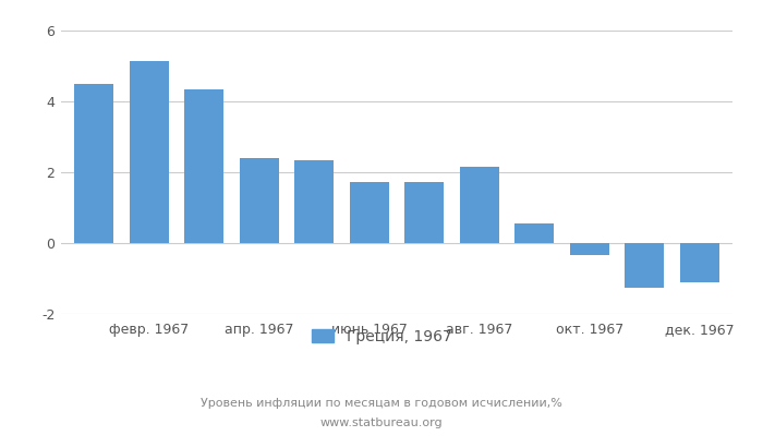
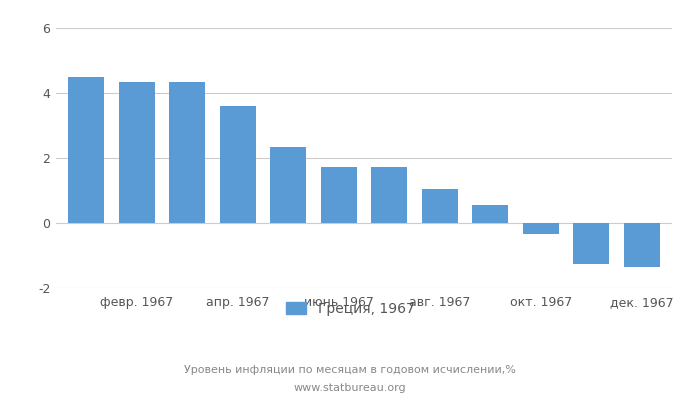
февр. 1967: 5.15 -> 4.35
апр. 1967: 2.40 -> 3.60
авг. 1967: 2.15 -> 1.05
дек. 1967: -1.10 -> -1.35
